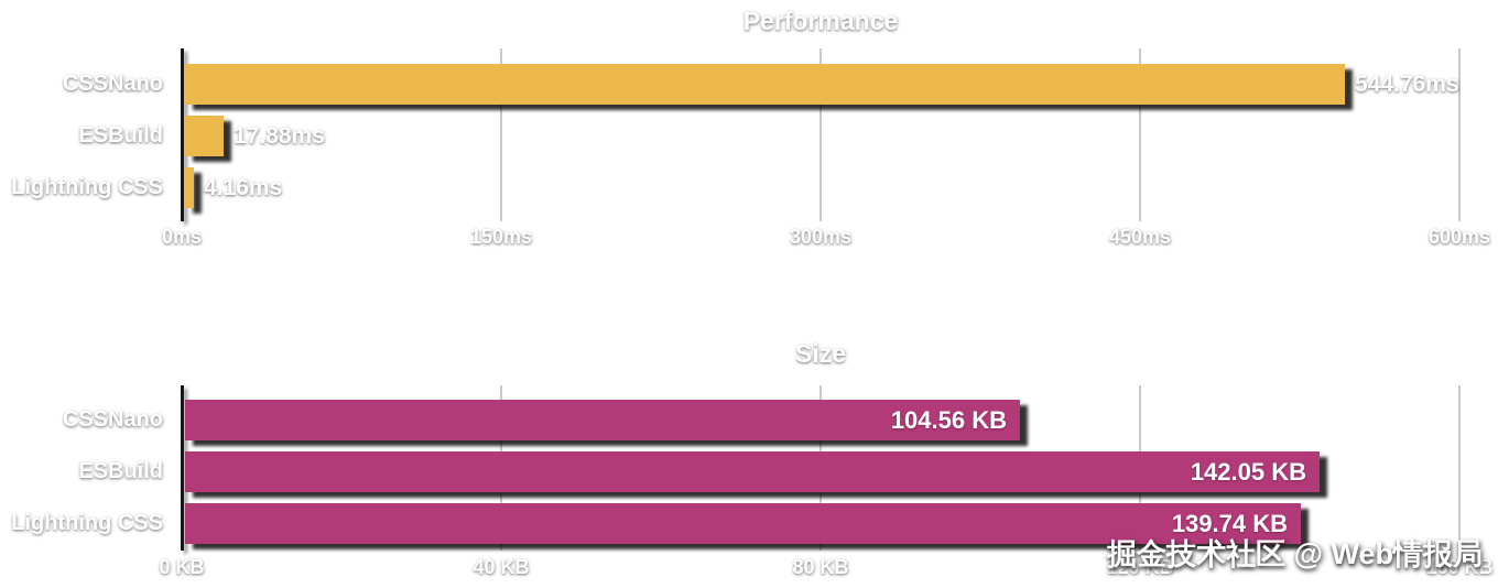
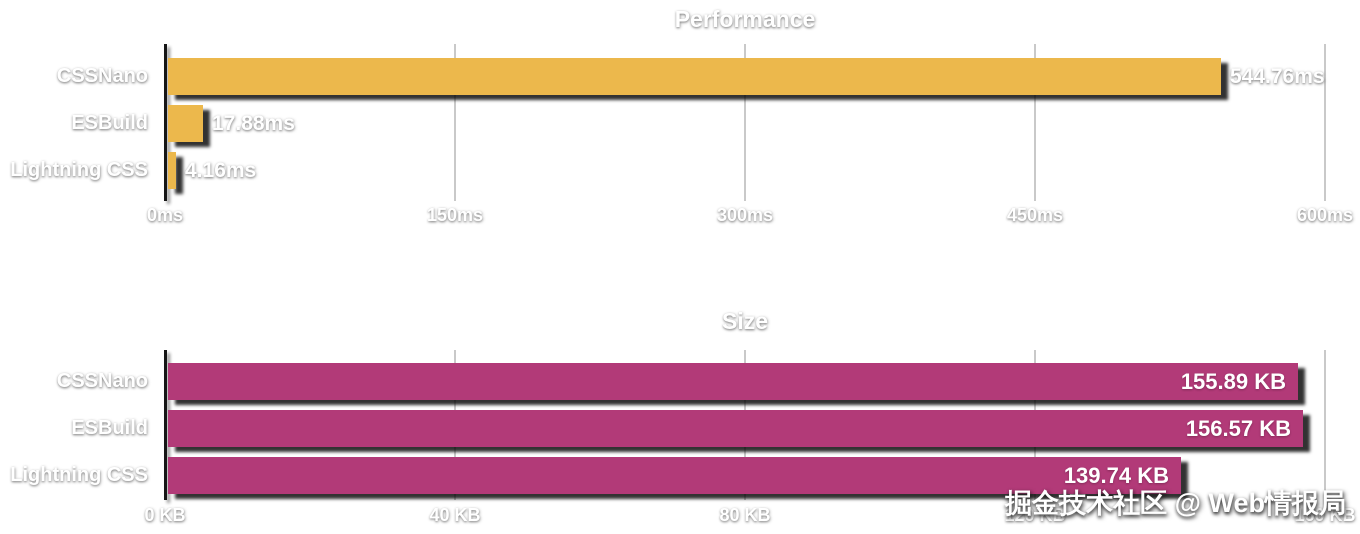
Size/CSSNano: 104.56 -> 155.89
Size/ESBuild: 142.05 -> 156.57
